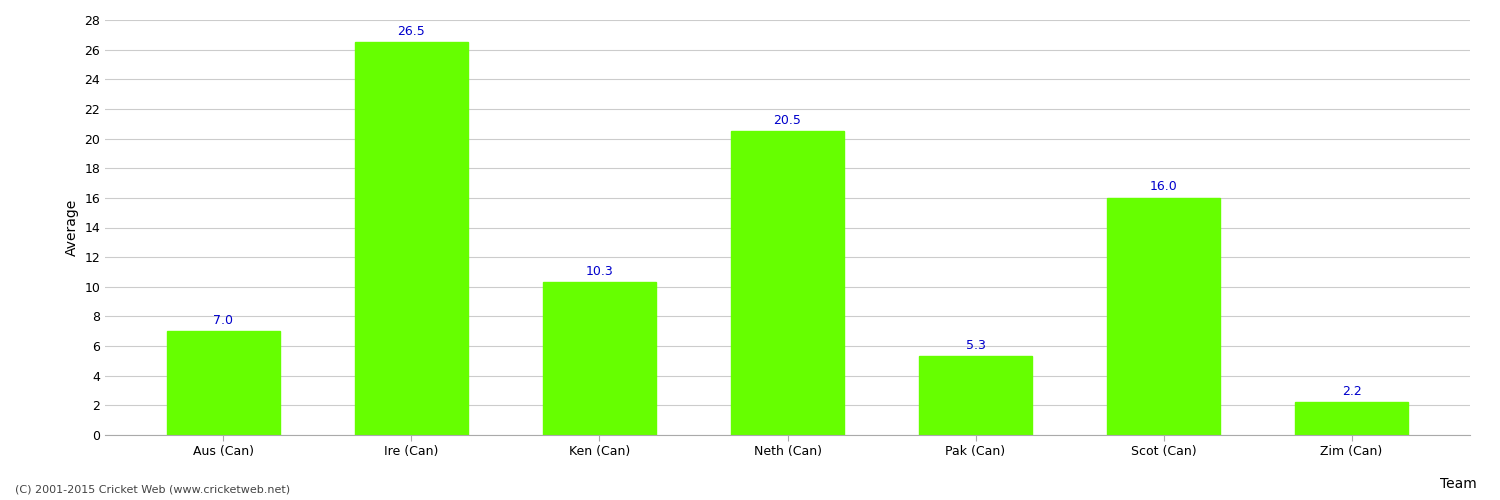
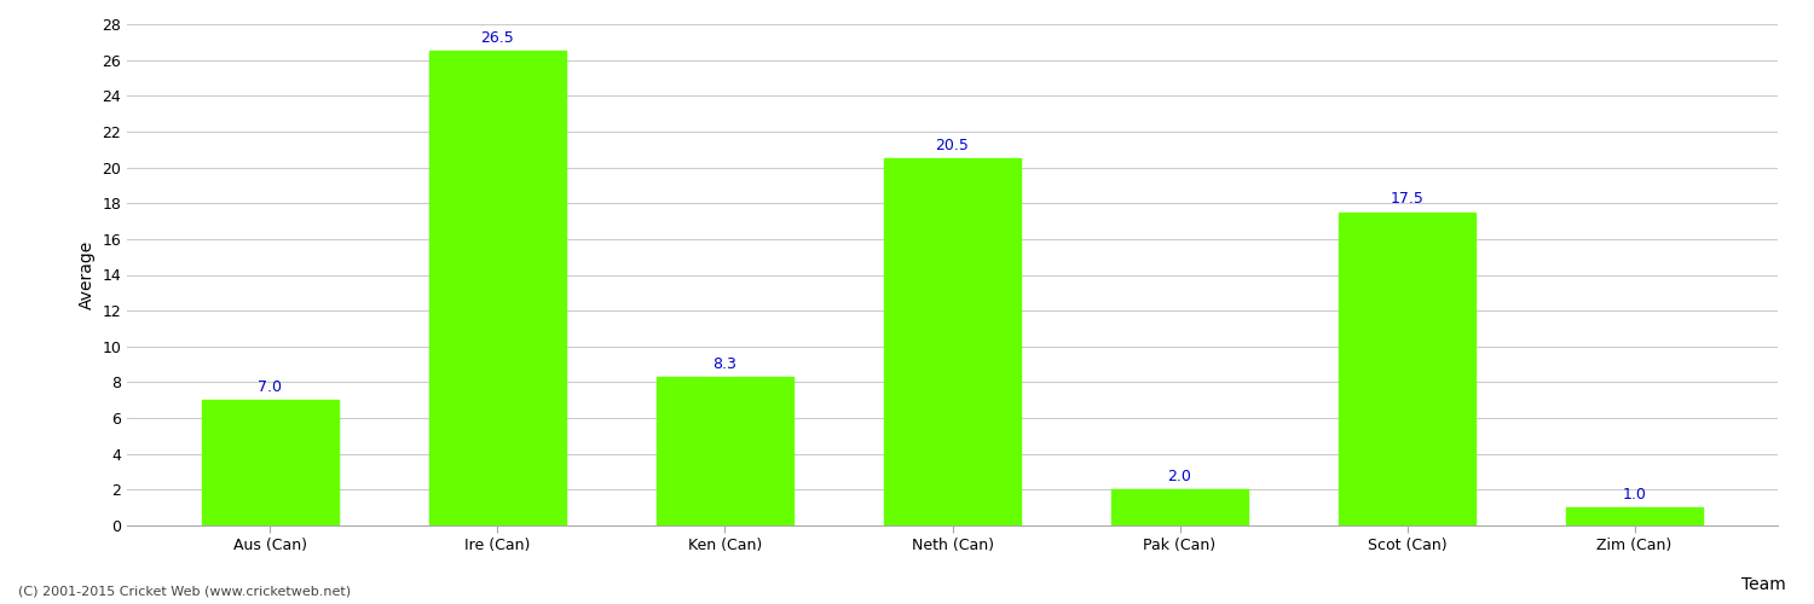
Ken (Can): 10.3 -> 8.3
Pak (Can): 5.3 -> 2.0
Scot (Can): 16.0 -> 17.5
Zim (Can): 2.2 -> 1.0
